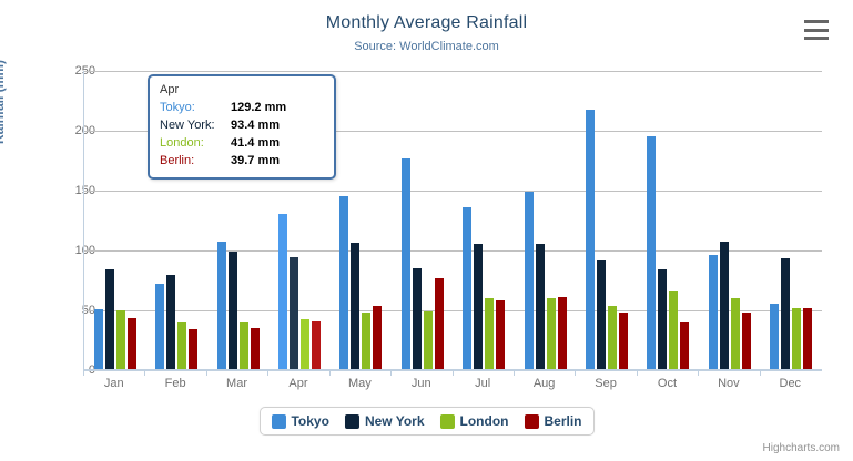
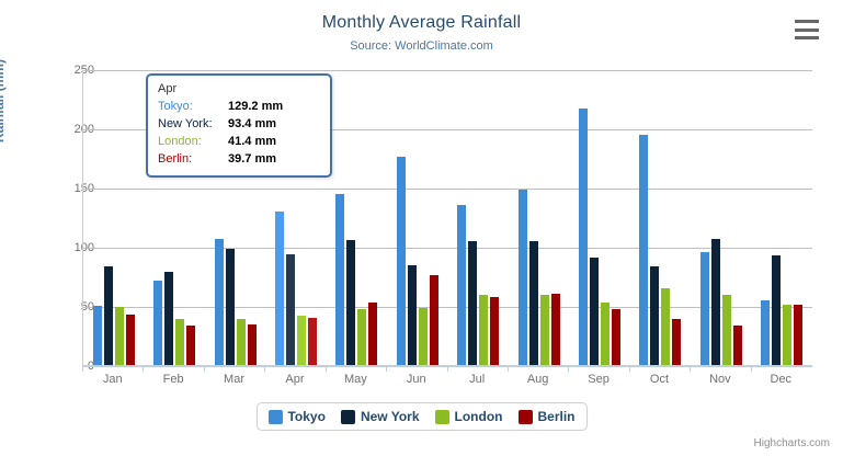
Berlin/Nov: 47 -> 33
